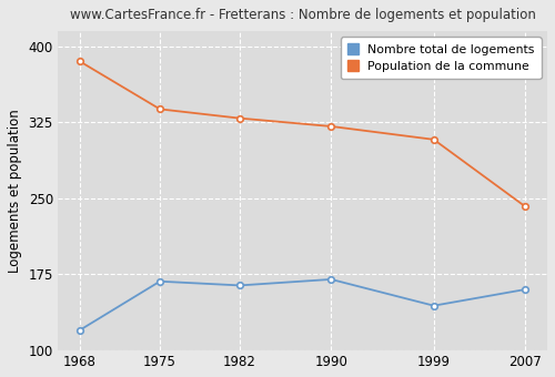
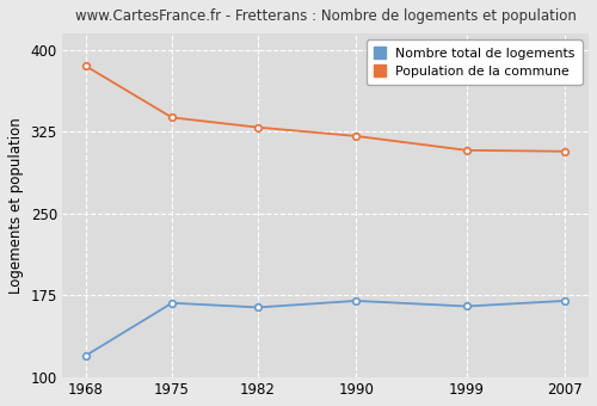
Nombre total de logements/1999: 144 -> 165
Nombre total de logements/2007: 160 -> 170
Population de la commune/2007: 242 -> 307
